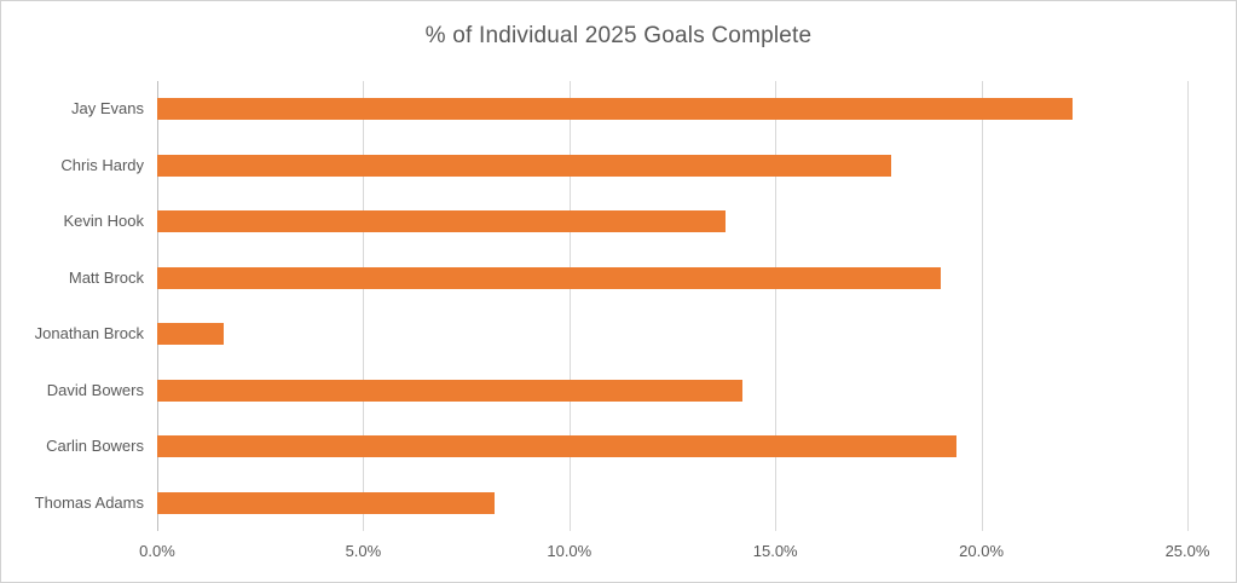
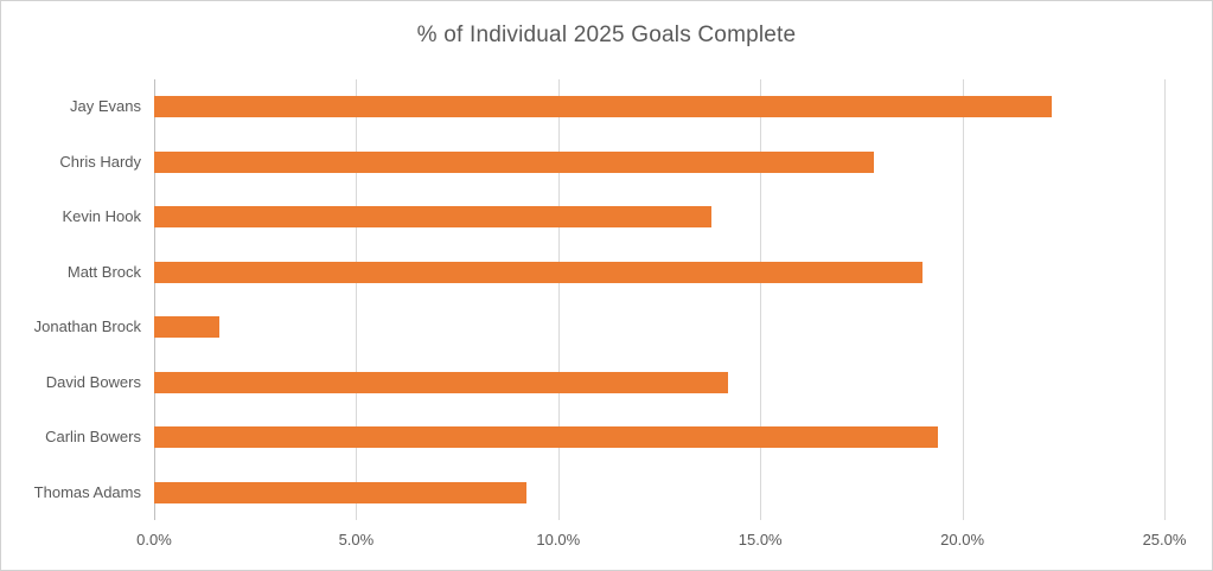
Thomas Adams: 8.2% -> 9.2%
